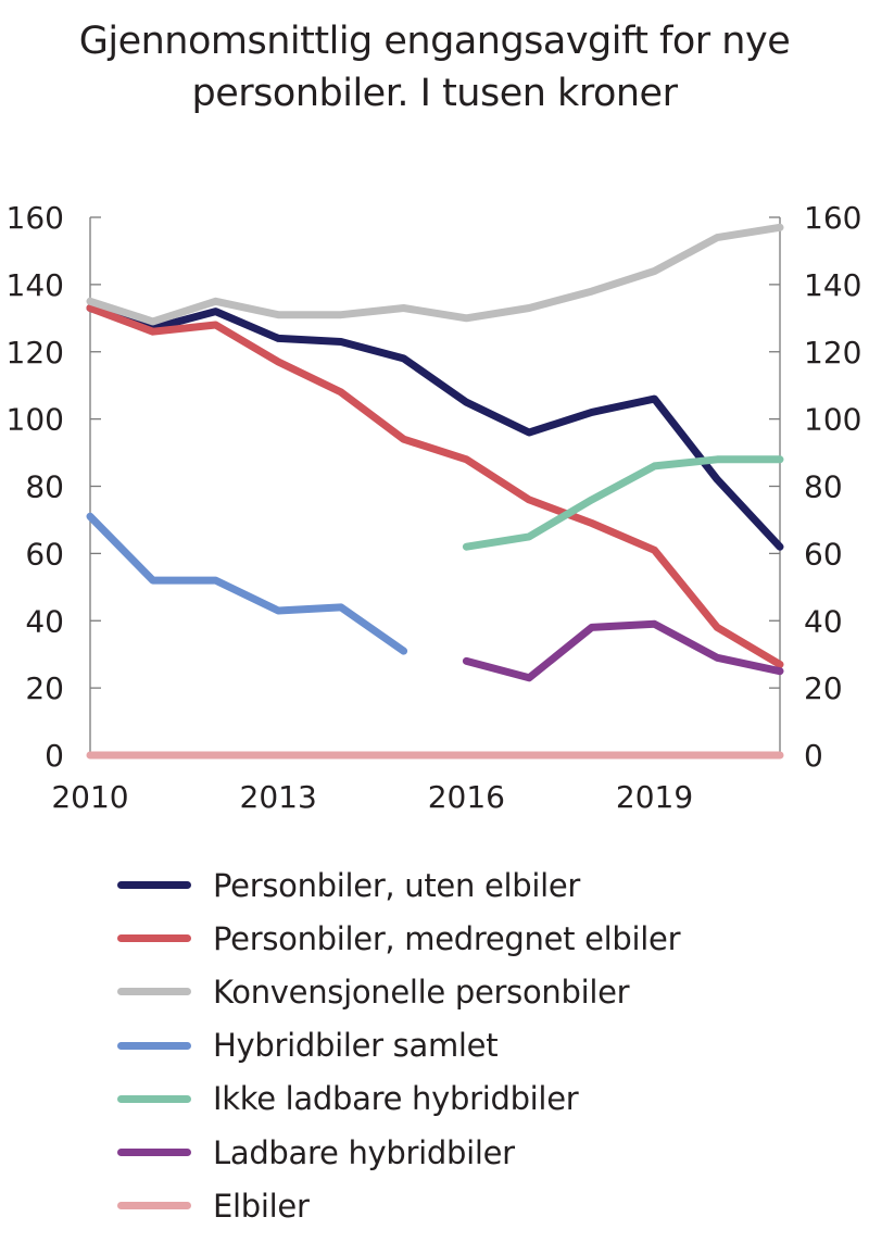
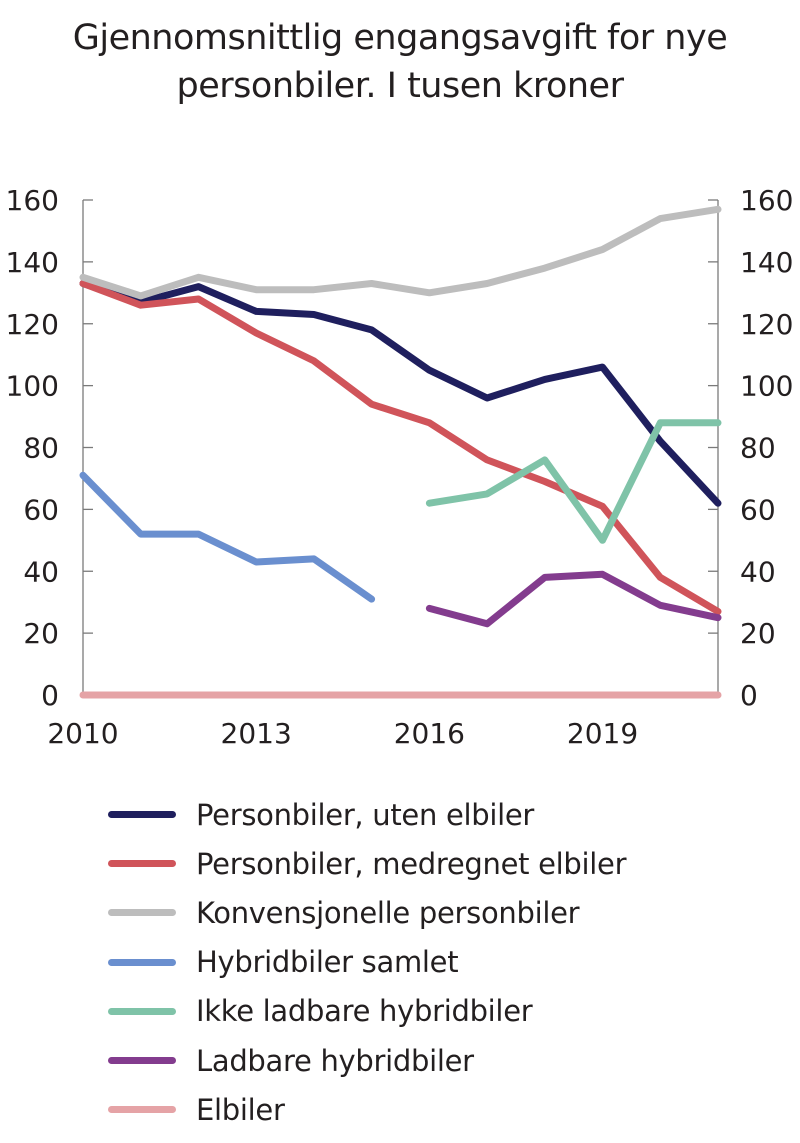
Ikke ladbare hybridbiler/2019: 86 -> 50
